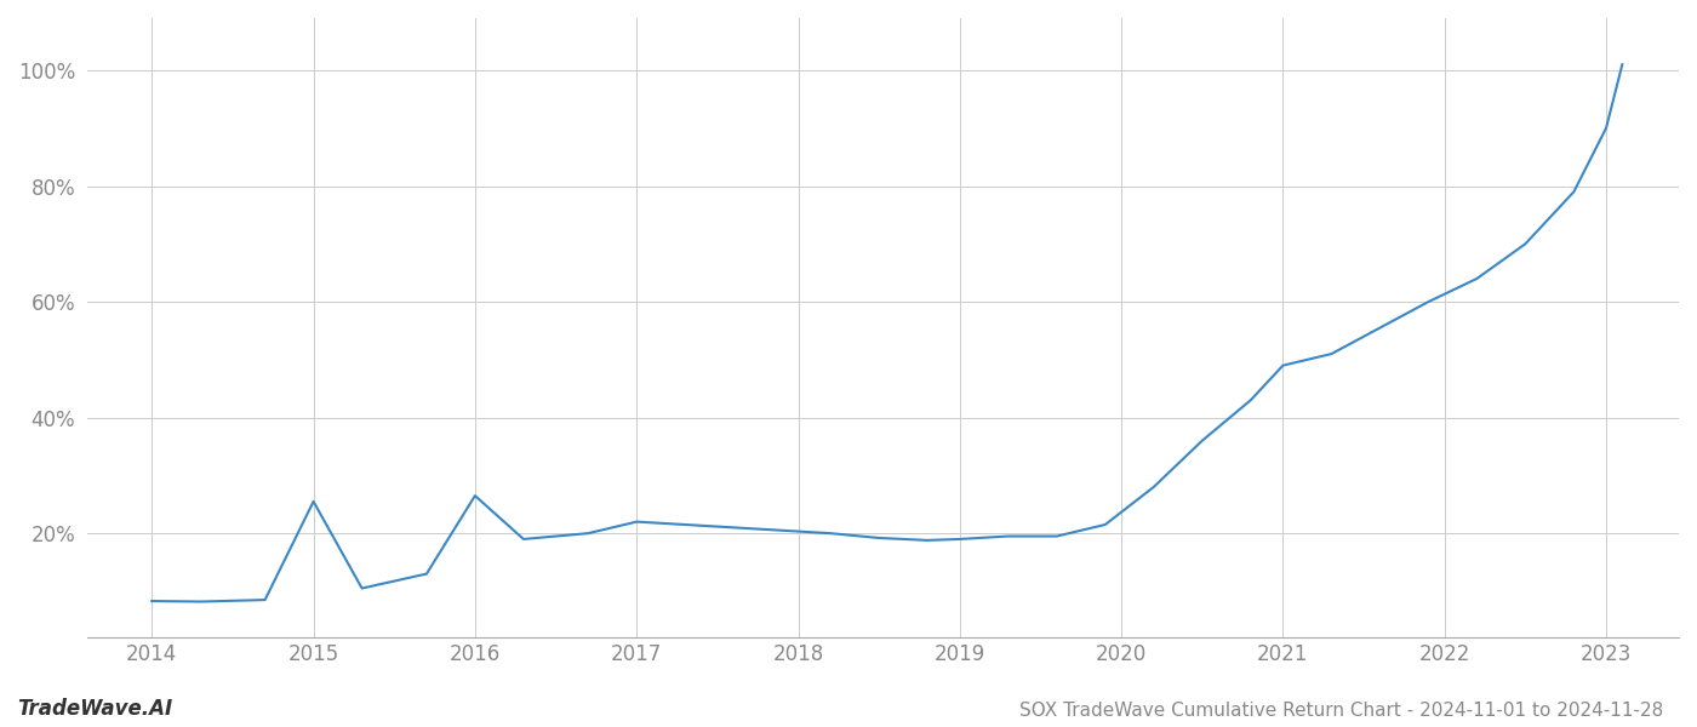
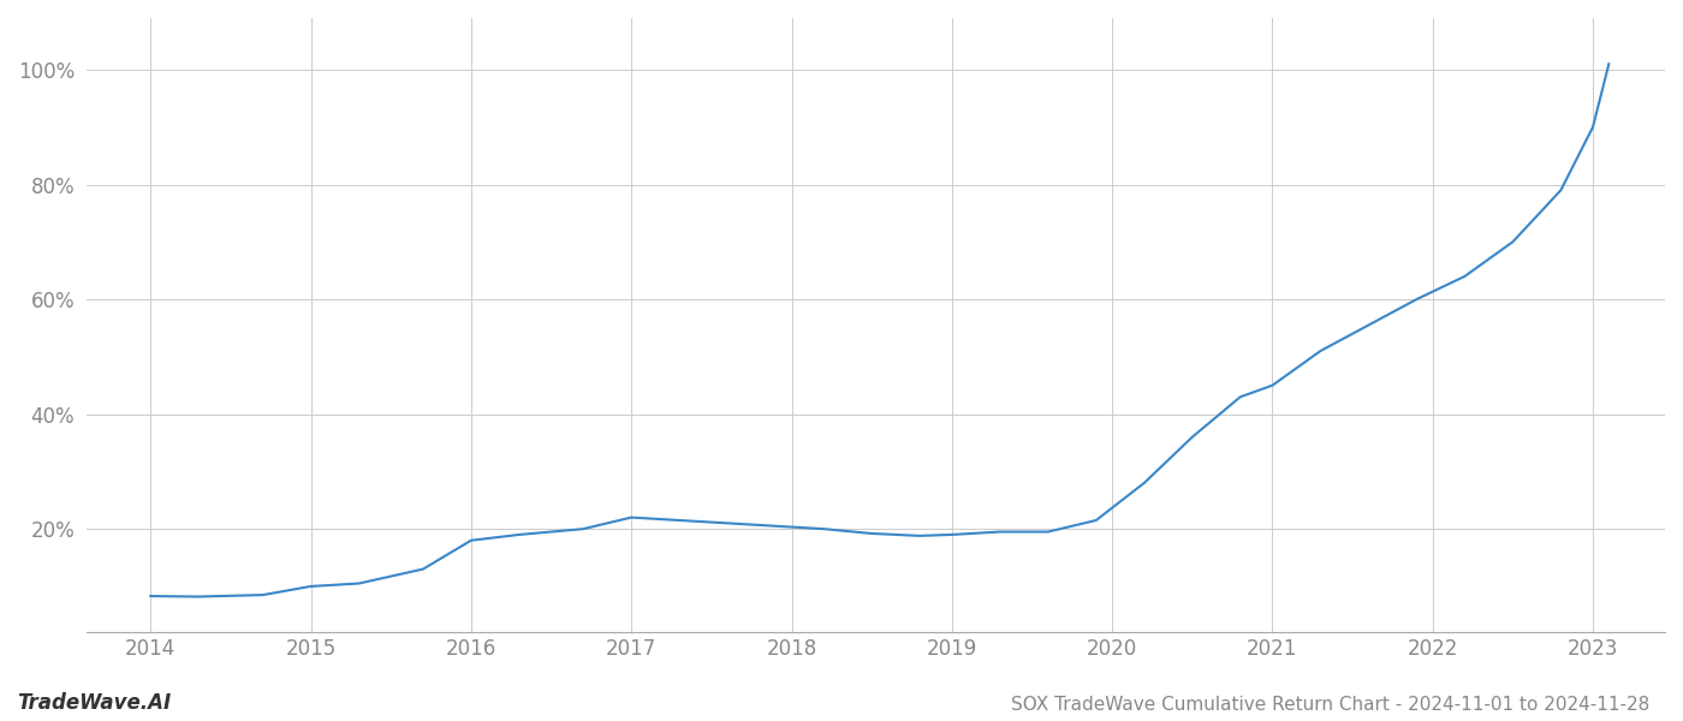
2015: 25.5% -> 10.0%
2016: 26.5% -> 18.0%
2021: 49.0% -> 45.0%
